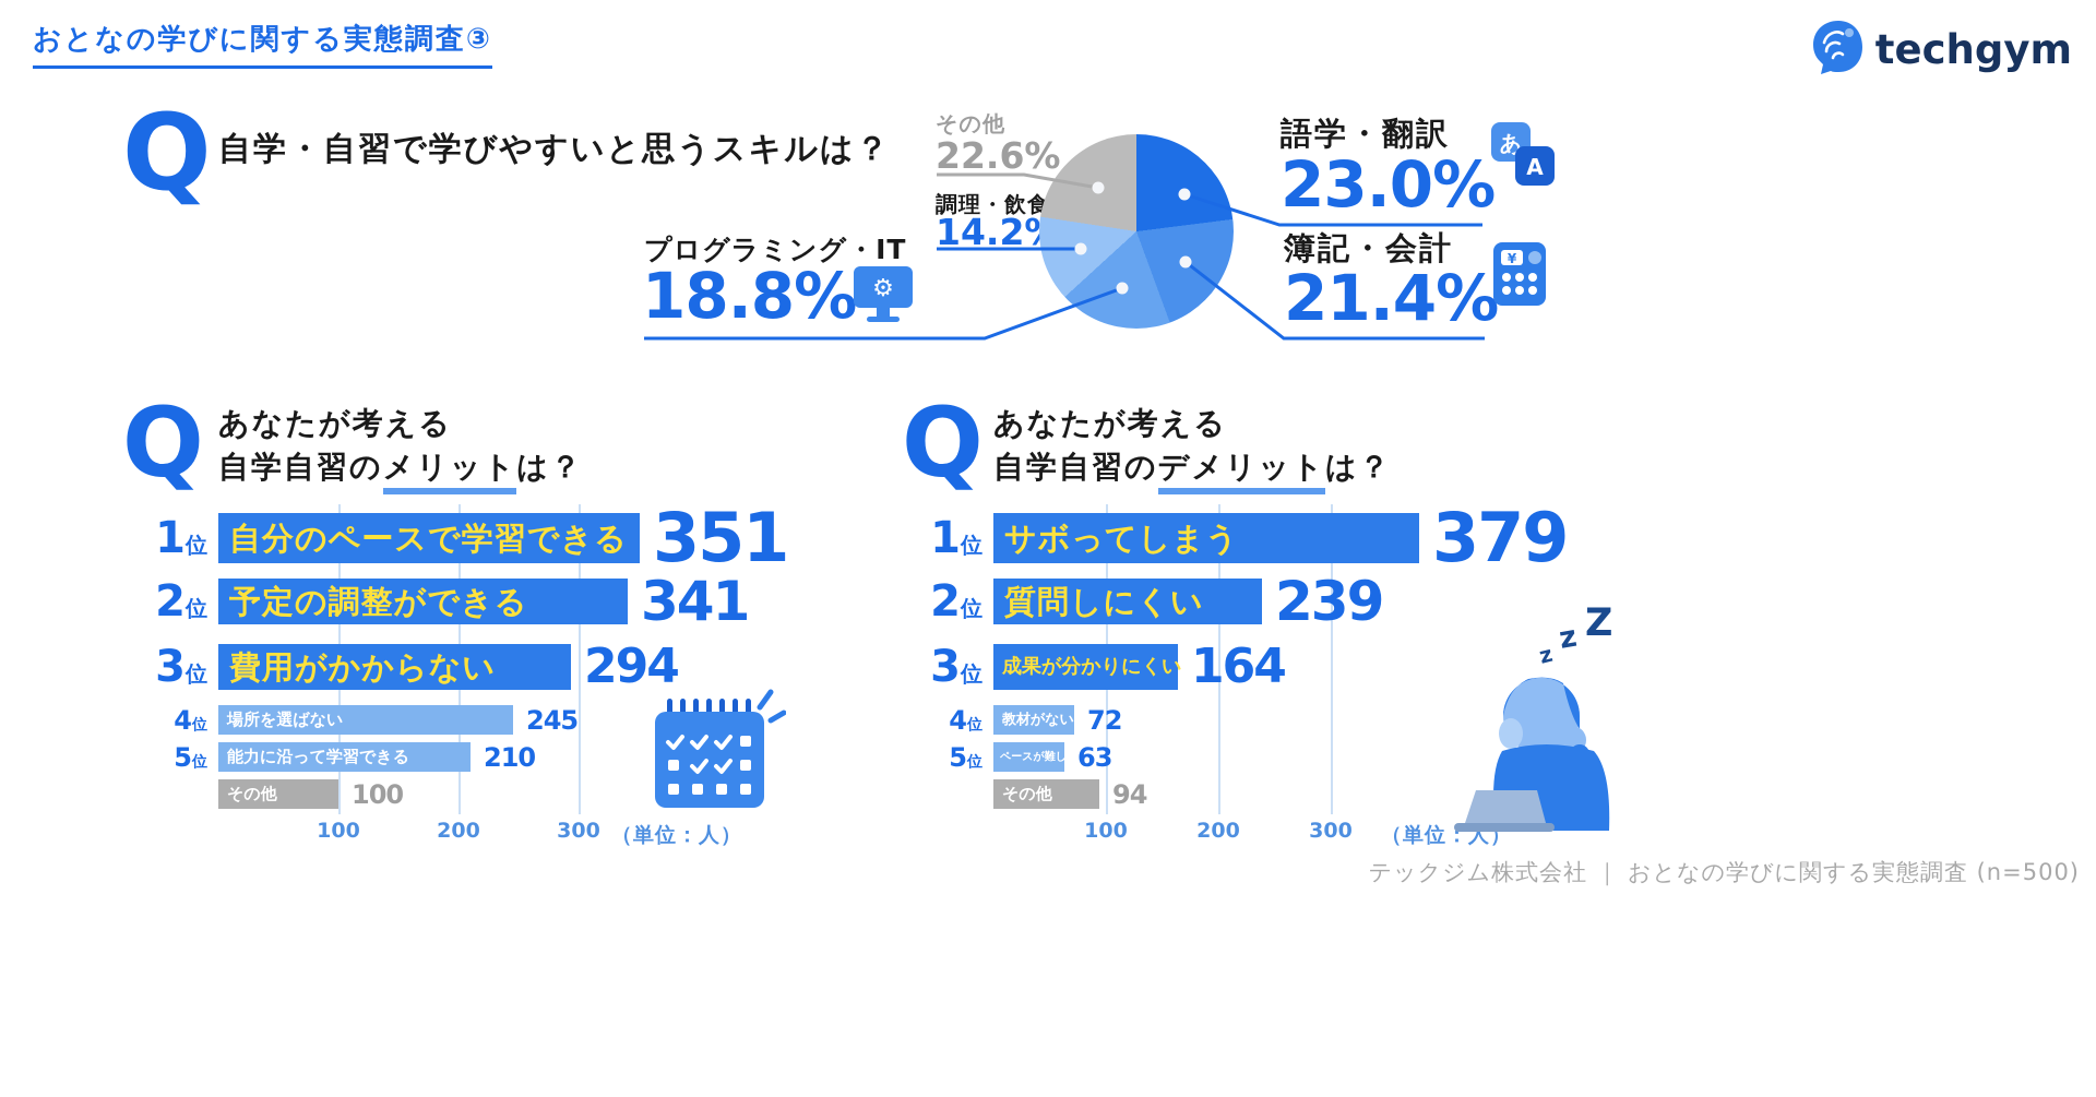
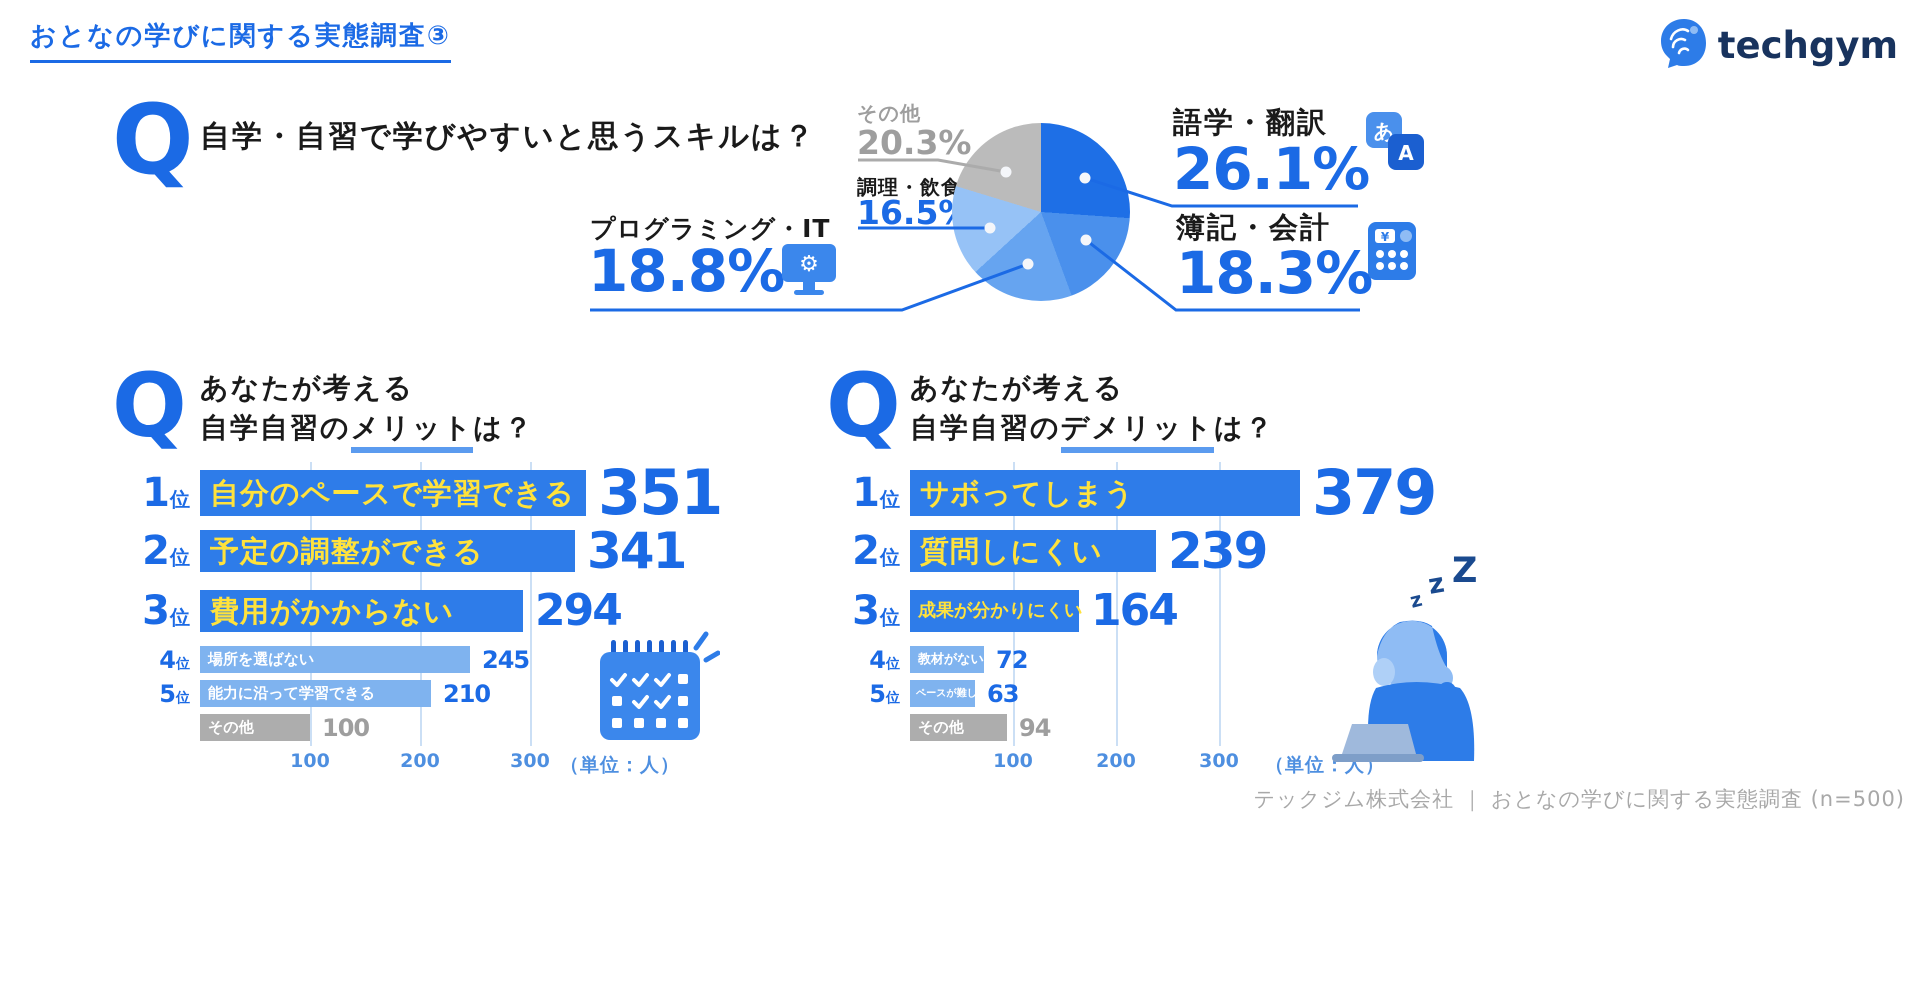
自学・自習で学びやすいと思うスキルは？/語学・翻訳: 23.0% -> 26.1%
自学・自習で学びやすいと思うスキルは？/簿記・会計: 21.4% -> 18.3%
自学・自習で学びやすいと思うスキルは？/調理・飲食: 14.2% -> 16.5%
自学・自習で学びやすいと思うスキルは？/その他: 22.6% -> 20.3%
